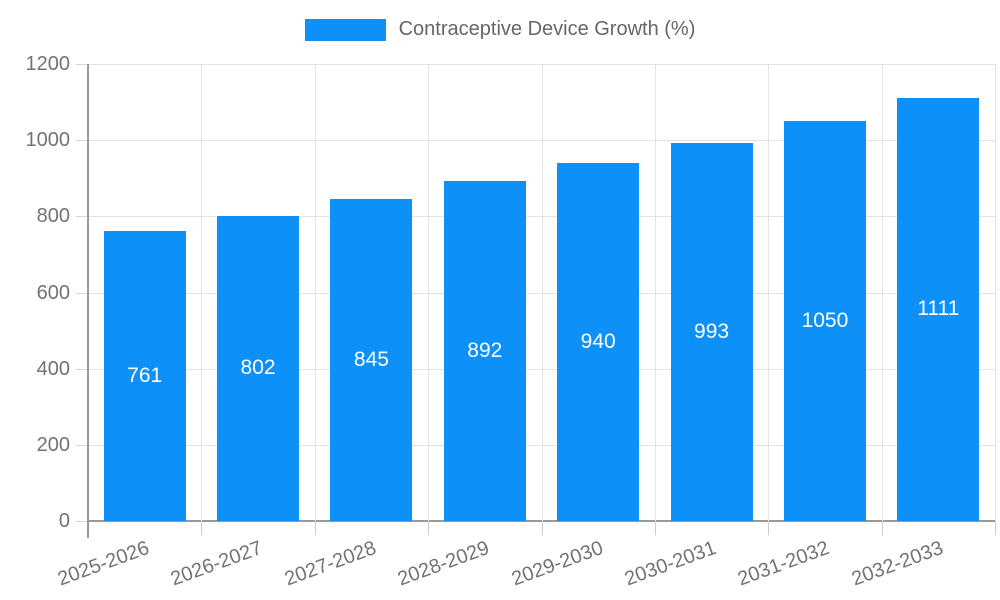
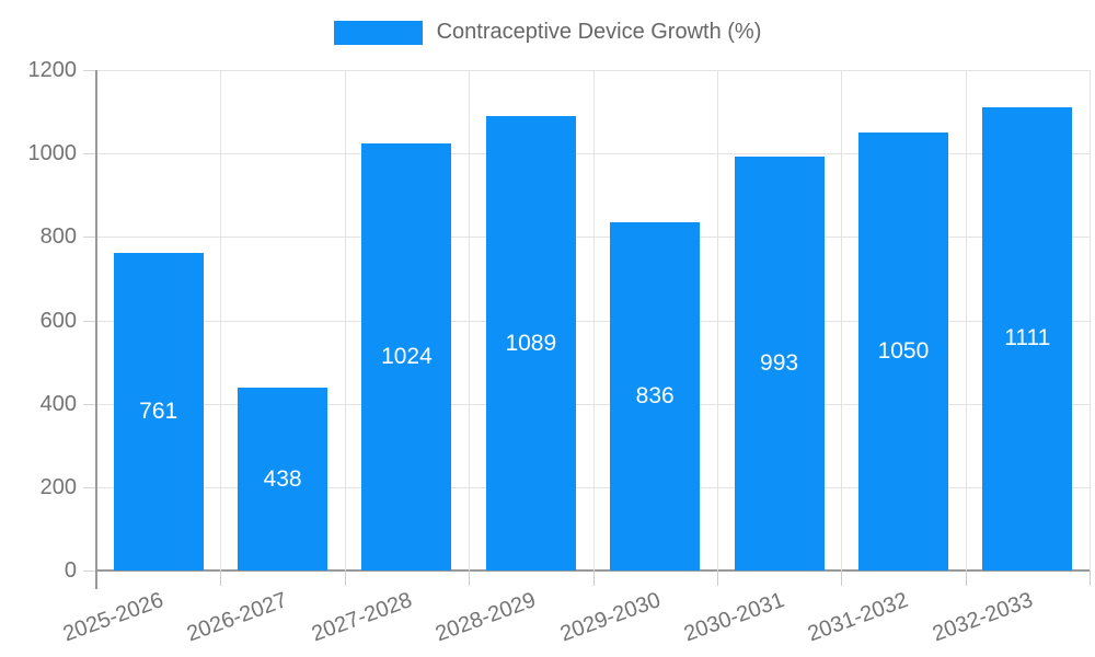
2026-2027: 802 -> 438
2027-2028: 845 -> 1024
2028-2029: 892 -> 1089
2029-2030: 940 -> 836
